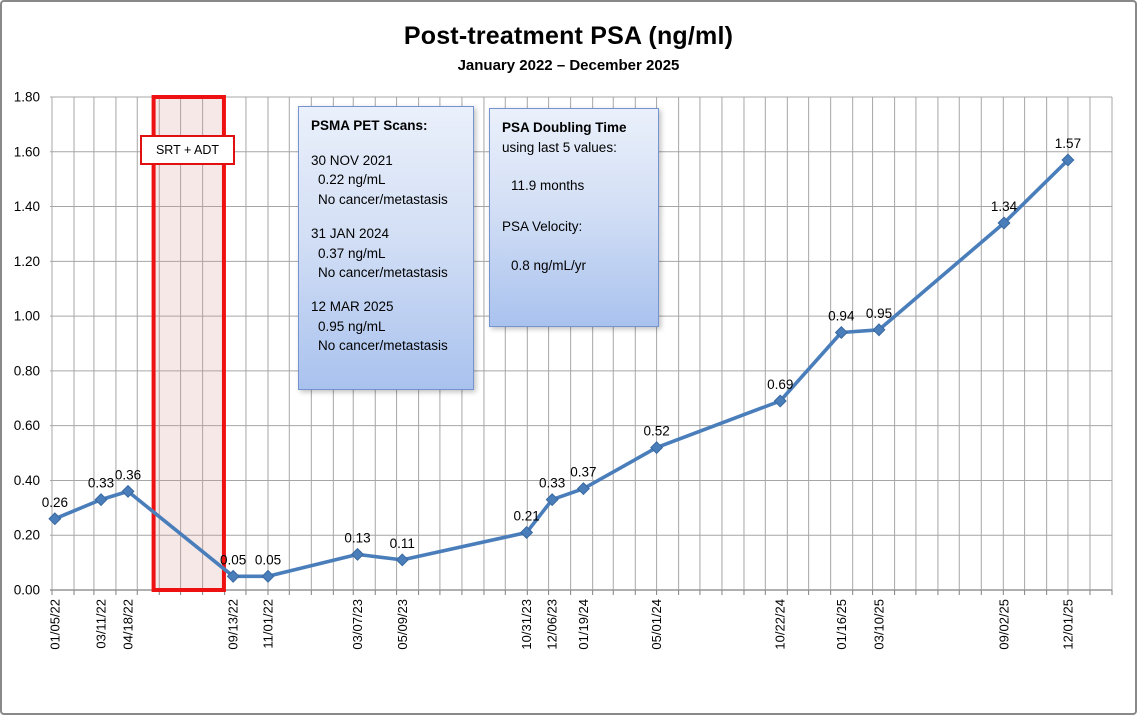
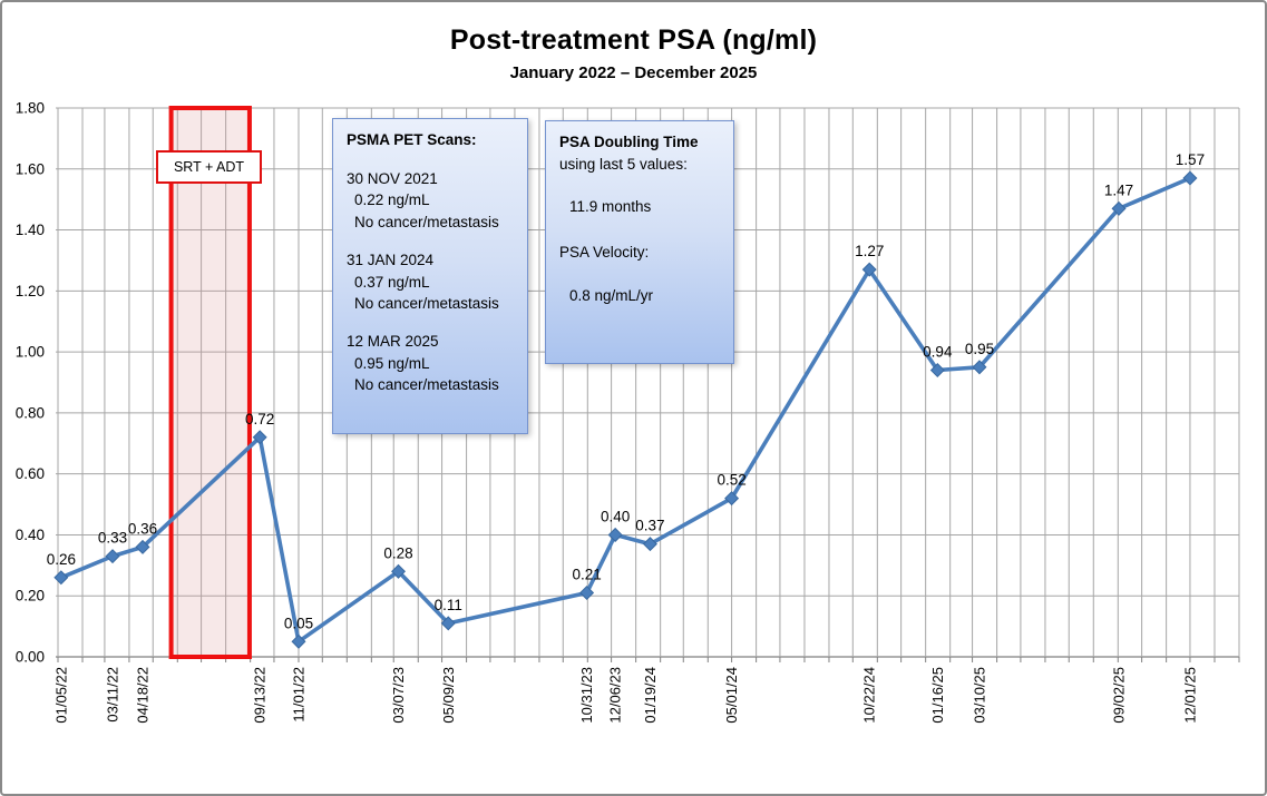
09/13/22: 0.05 -> 0.72
03/07/23: 0.13 -> 0.28
12/06/23: 0.33 -> 0.40
10/22/24: 0.69 -> 1.27
09/02/25: 1.34 -> 1.47
